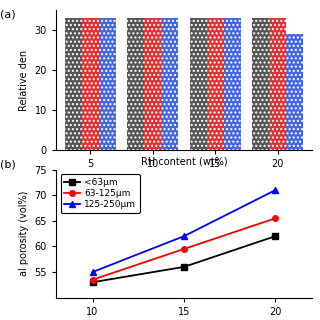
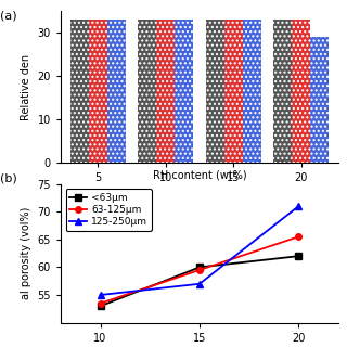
<63μm/15: 56 -> 60
125-250μm/15: 62 -> 57
